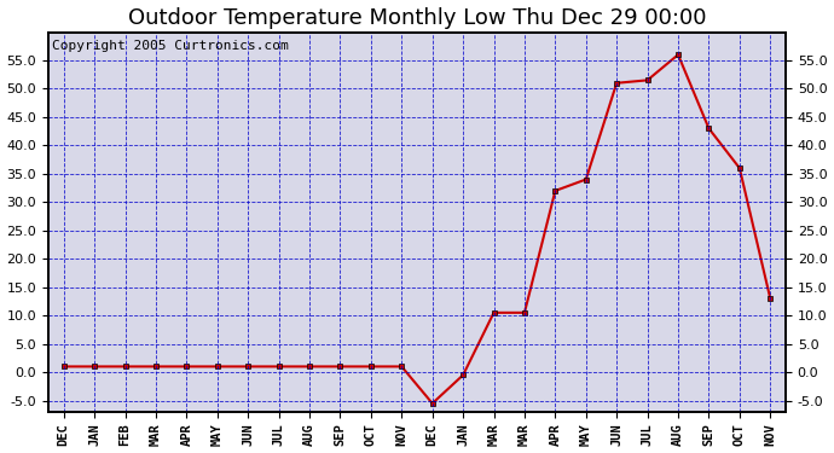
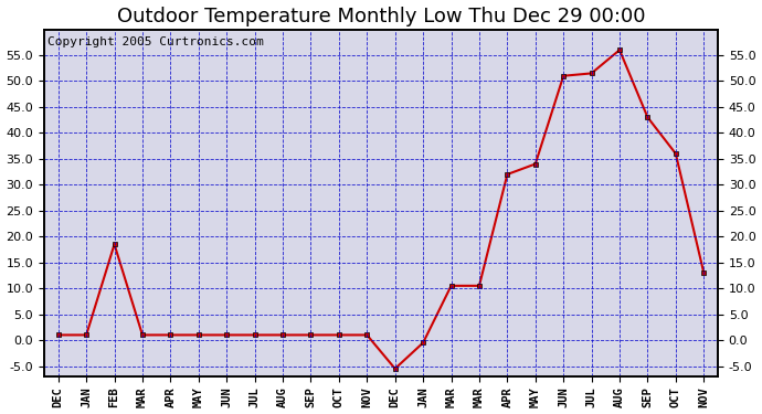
FEB: 1.0 -> 18.5
